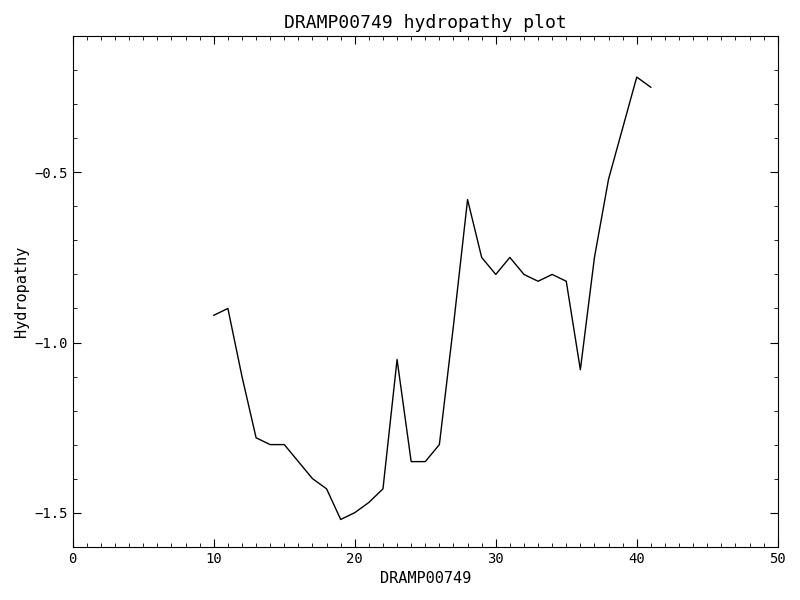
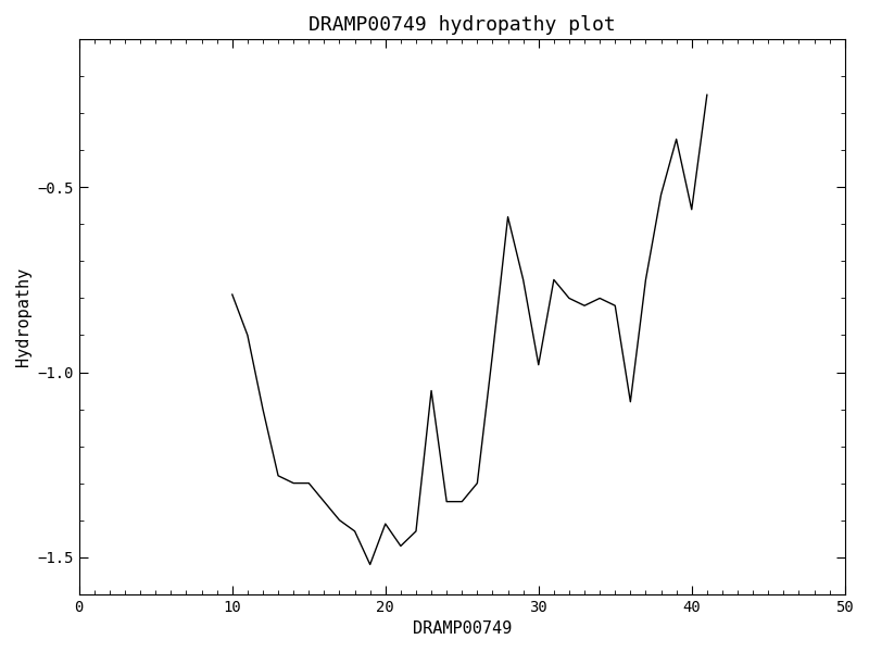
10: -0.92 -> -0.79
20: -1.50 -> -1.41
30: -0.80 -> -0.98
40: -0.22 -> -0.56
